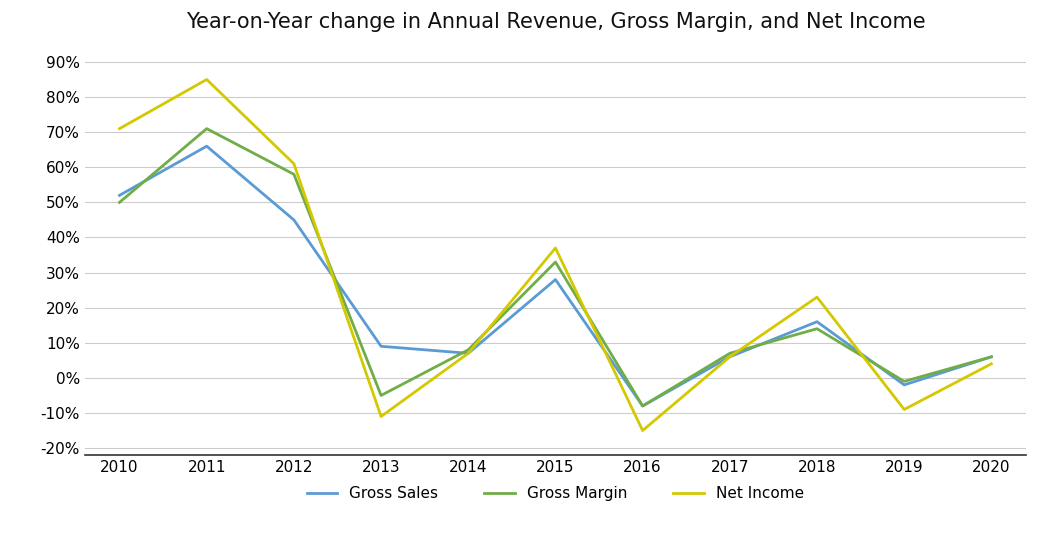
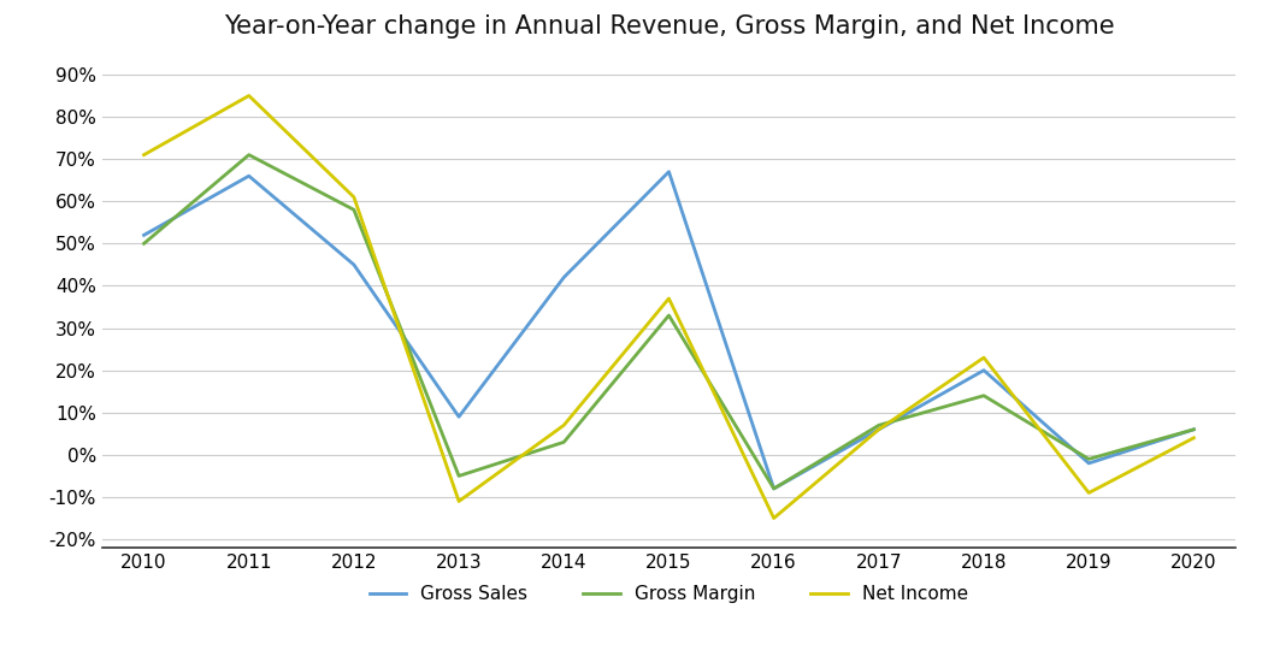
Gross Sales/2014: 7% -> 42%
Gross Margin/2014: 8% -> 3%
Gross Sales/2015: 28% -> 67%
Gross Sales/2018: 16% -> 20%
